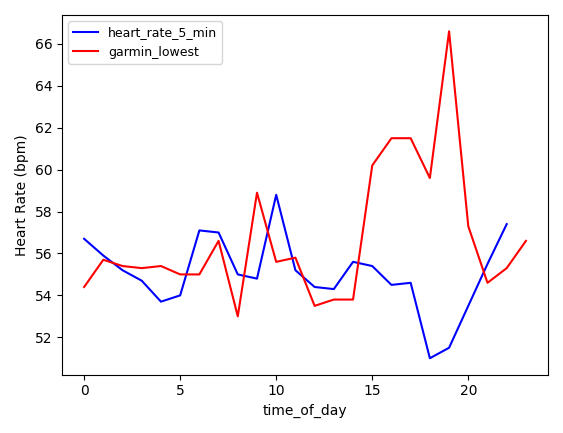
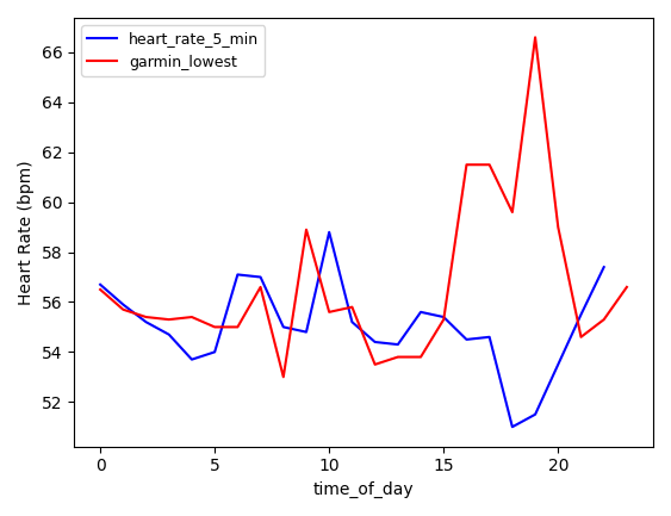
garmin_lowest/0: 54.4 -> 56.5
garmin_lowest/15: 60.2 -> 55.3
garmin_lowest/20: 57.3 -> 59.0
